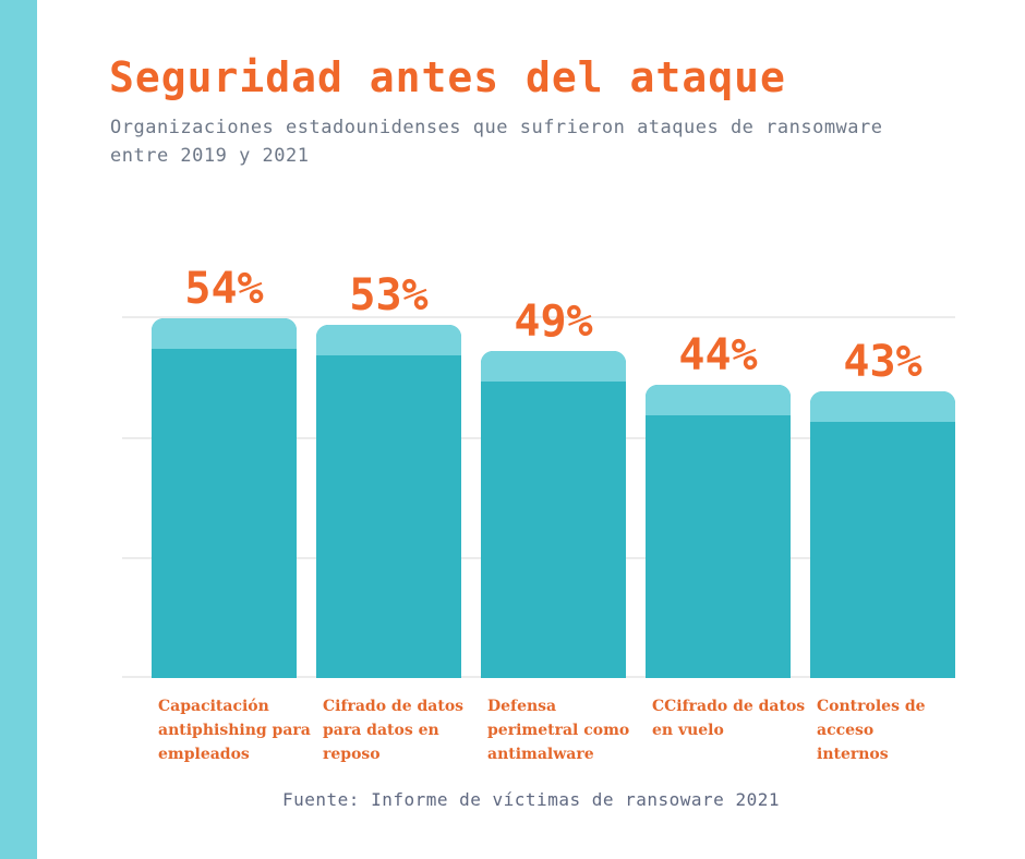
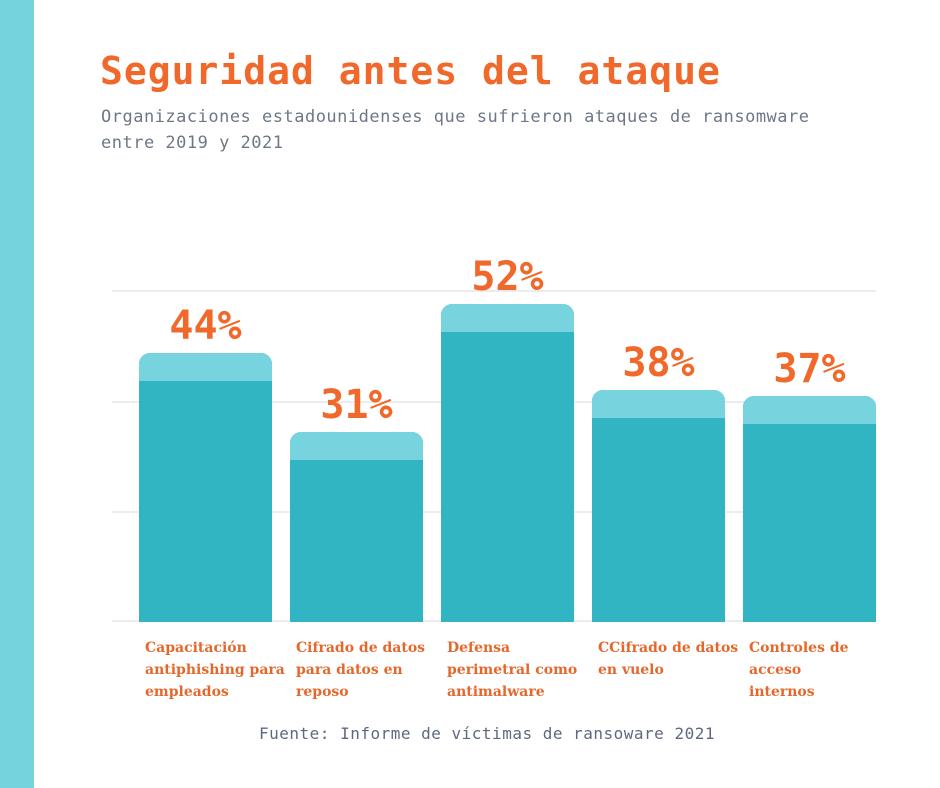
Capacitación antiphishing para empleados: 54% -> 44%
Cifrado de datos para datos en reposo: 53% -> 31%
Defensa perimetral como antimalware: 49% -> 52%
CCifrado de datos en vuelo: 44% -> 38%
Controles de acceso internos: 43% -> 37%
